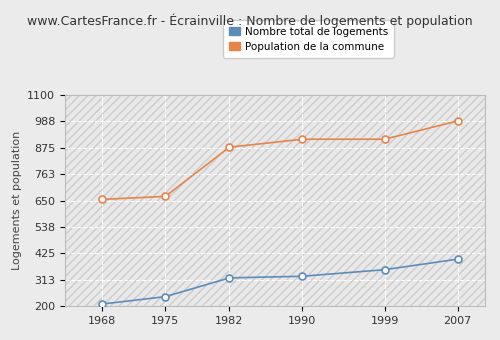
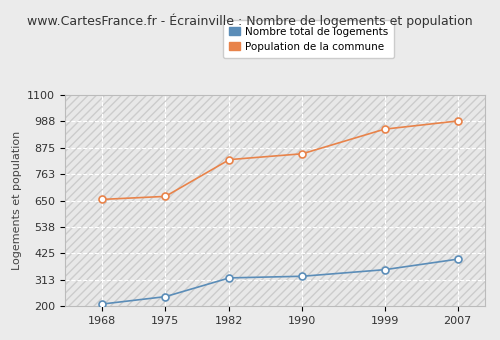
Population de la commune/1982: 878 -> 825
Population de la commune/1990: 912 -> 850
Population de la commune/1999: 912 -> 955
